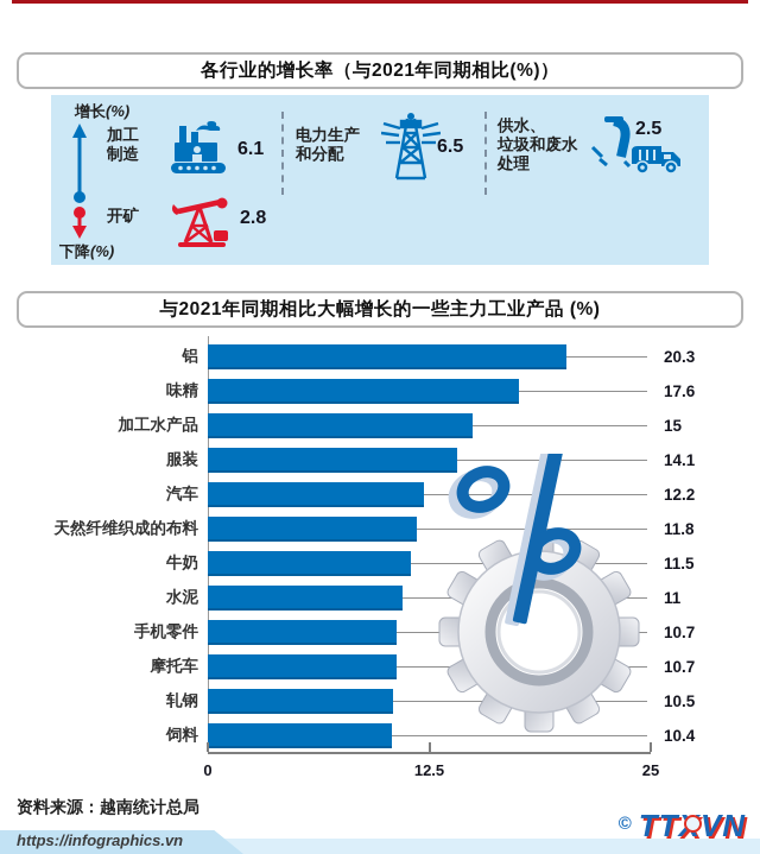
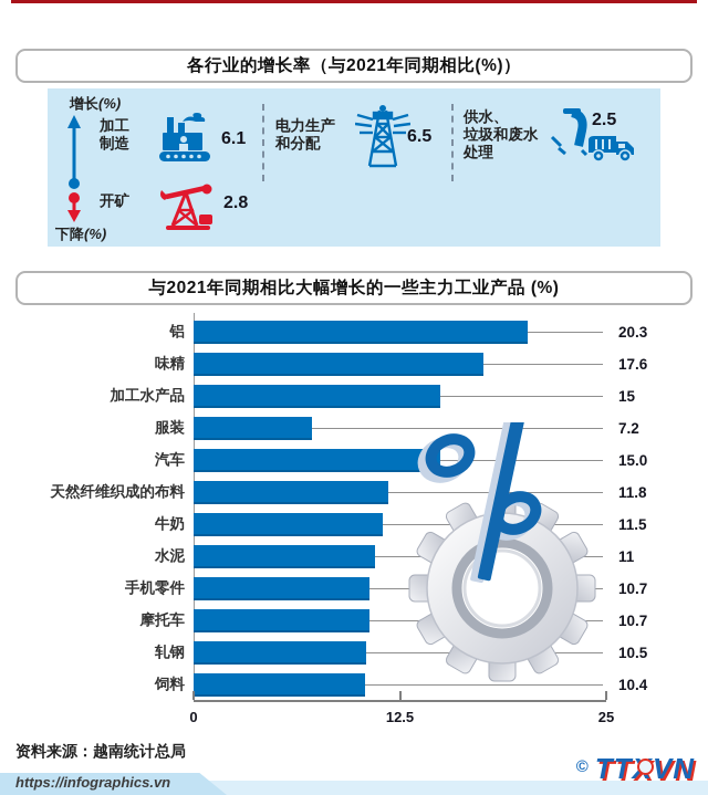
与2021年同期相比大幅增长的一些主力工业产品 (%)/服装: 14.1 -> 7.2
与2021年同期相比大幅增长的一些主力工业产品 (%)/汽车: 12.2 -> 15.0
